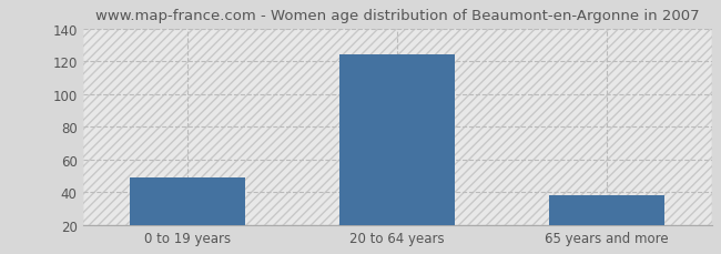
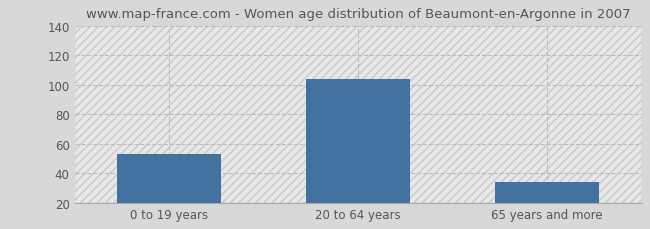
0 to 19 years: 49 -> 53
20 to 64 years: 124 -> 104
65 years and more: 38 -> 34
